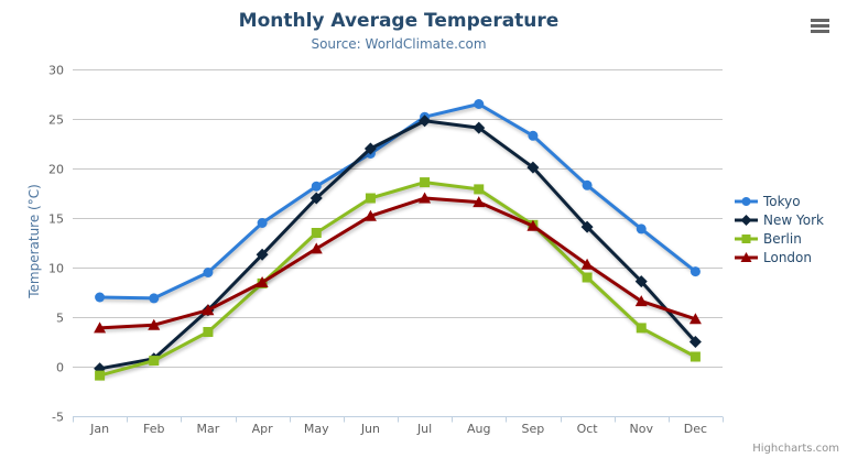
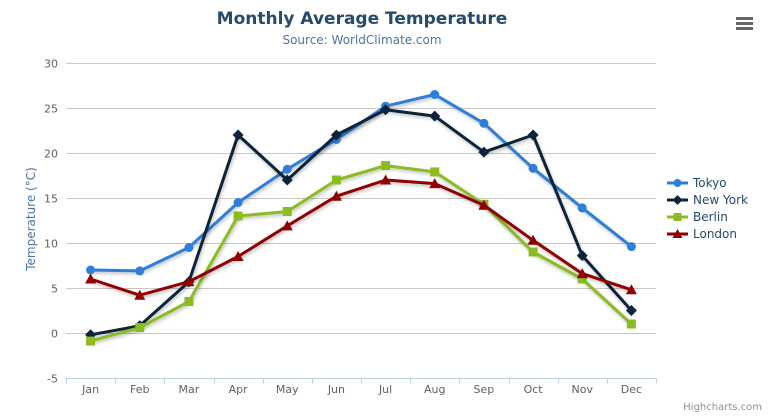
London/Jan: 4 -> 6
New York/Apr: 11 -> 22
Berlin/Apr: 8 -> 13
New York/Oct: 14 -> 22
Berlin/Nov: 4 -> 6
